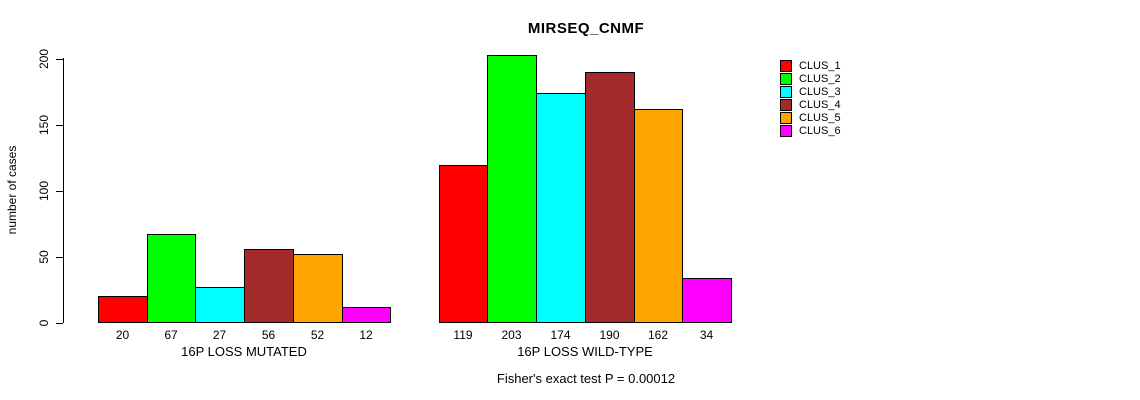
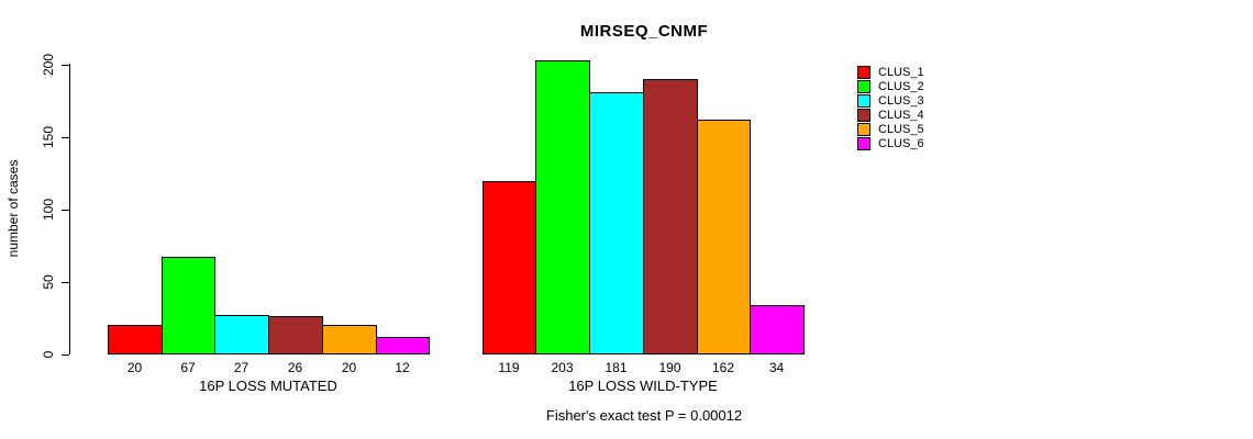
CLUS_4/16P LOSS MUTATED: 56 -> 26
CLUS_5/16P LOSS MUTATED: 52 -> 20
CLUS_3/16P LOSS WILD-TYPE: 174 -> 181
